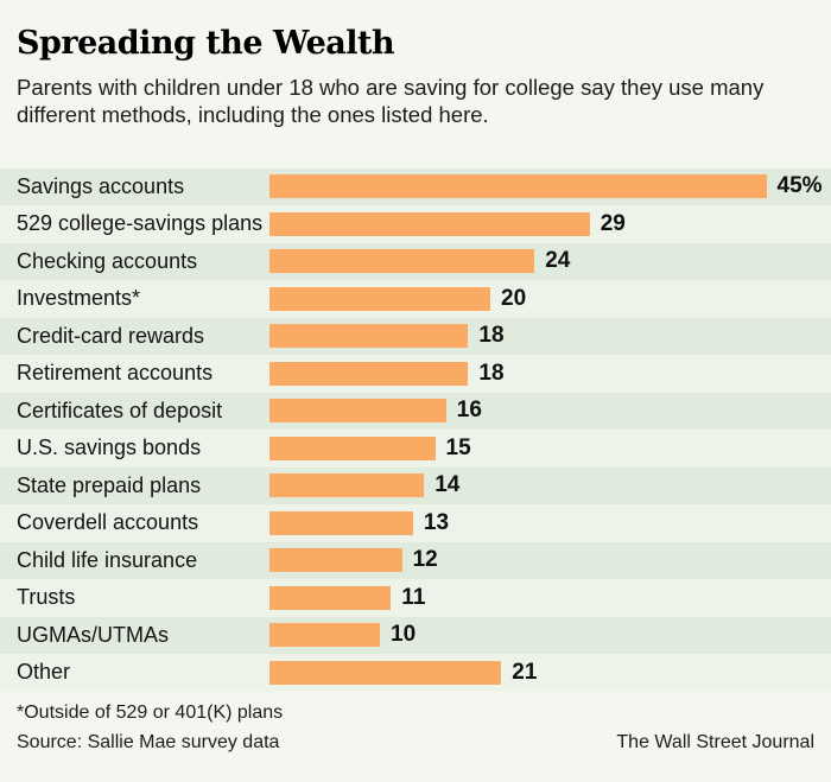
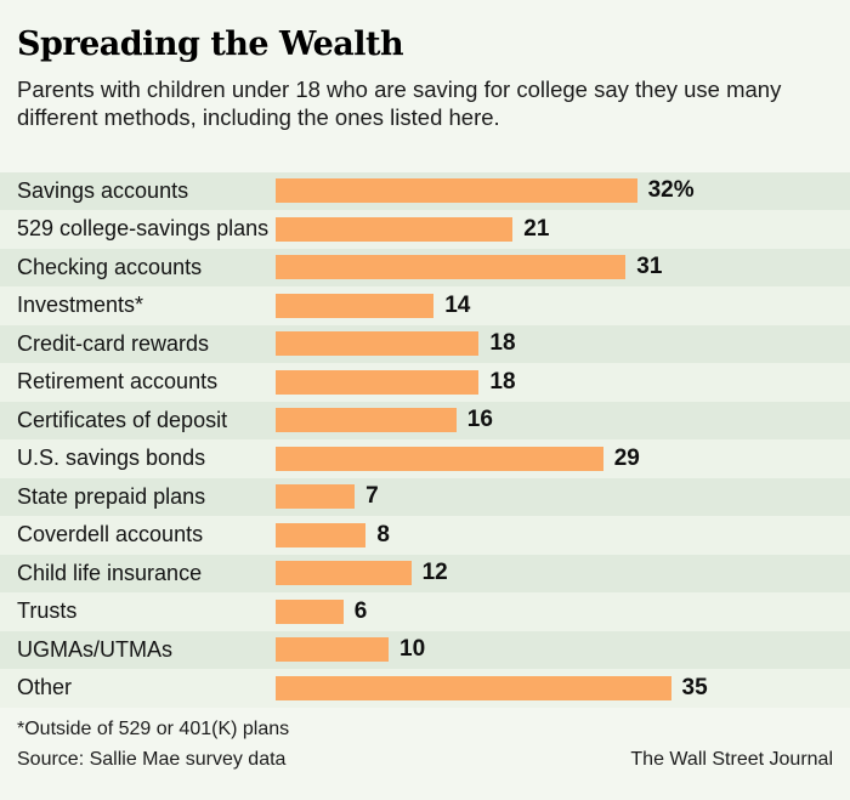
Savings accounts: 45% -> 32%
529 college-savings plans: 29 -> 21
Checking accounts: 24 -> 31
Investments*: 20 -> 14
U.S. savings bonds: 15 -> 29
State prepaid plans: 14 -> 7
Coverdell accounts: 13 -> 8
Trusts: 11 -> 6
Other: 21 -> 35
